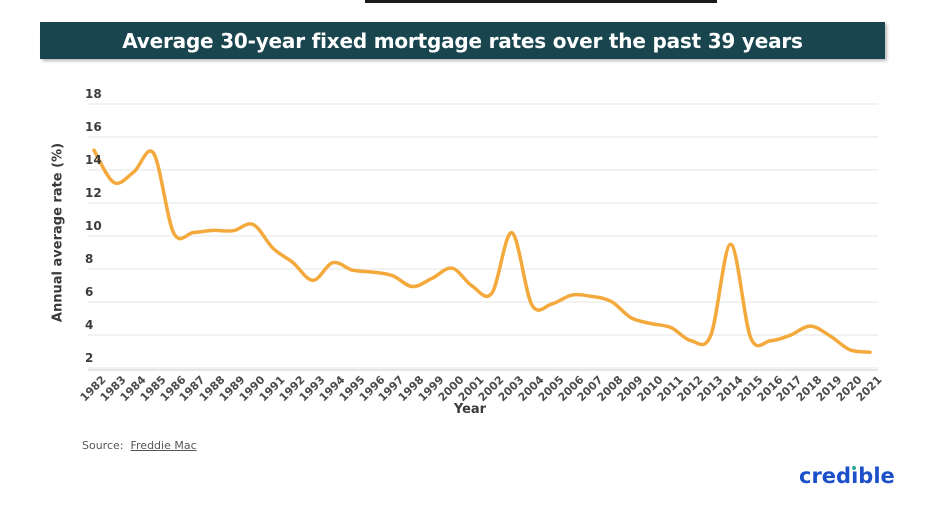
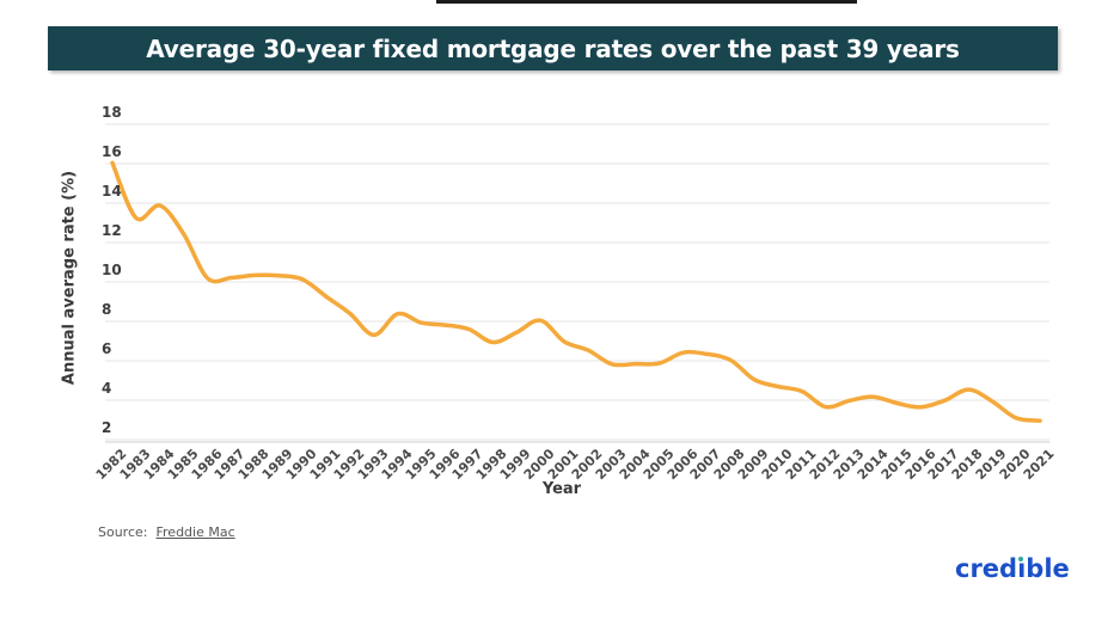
1982: 15.2 -> 16.0
1985: 15.0 -> 12.4
1990: 10.7 -> 10.1
2003: 10.2 -> 5.8
2014: 9.5 -> 4.2
